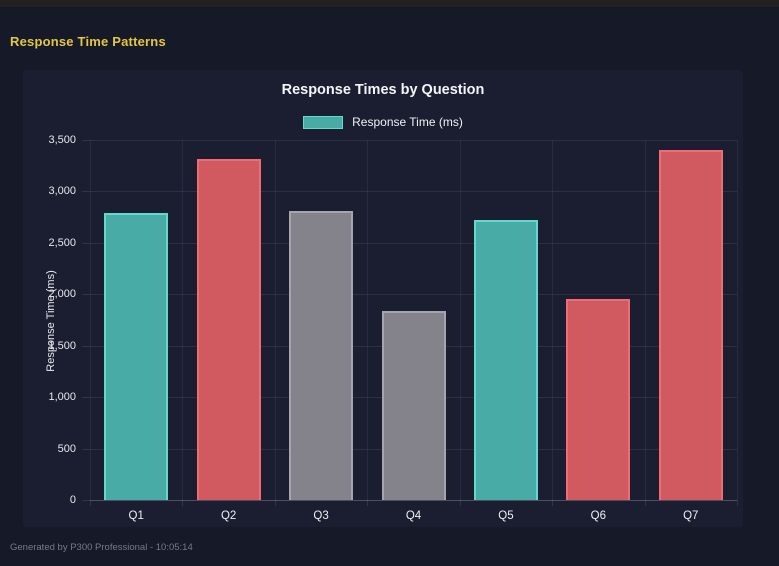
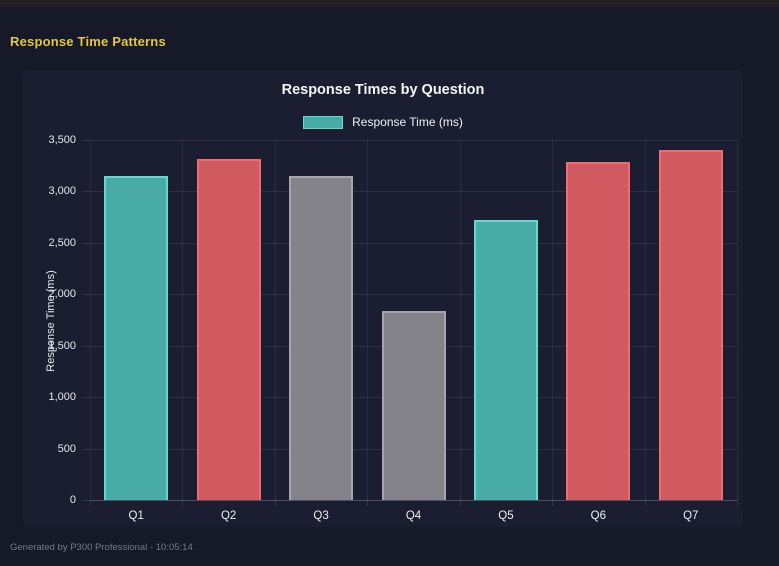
Q1: 2790 -> 3150
Q3: 2800 -> 3150
Q6: 1960 -> 3290
